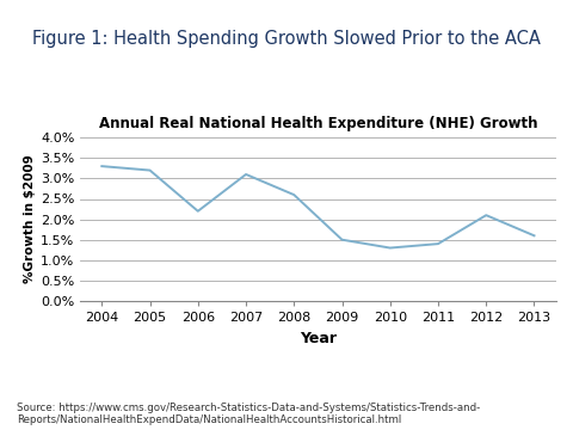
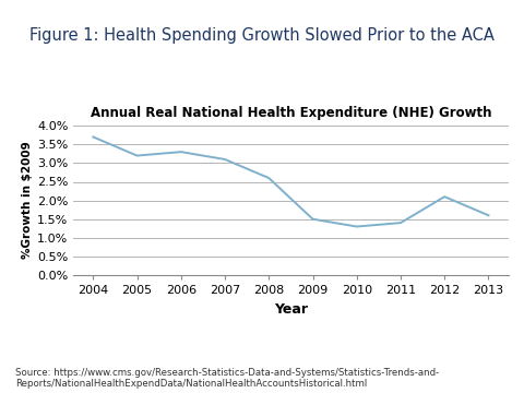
2004: 3.3% -> 3.7%
2006: 2.2% -> 3.3%
